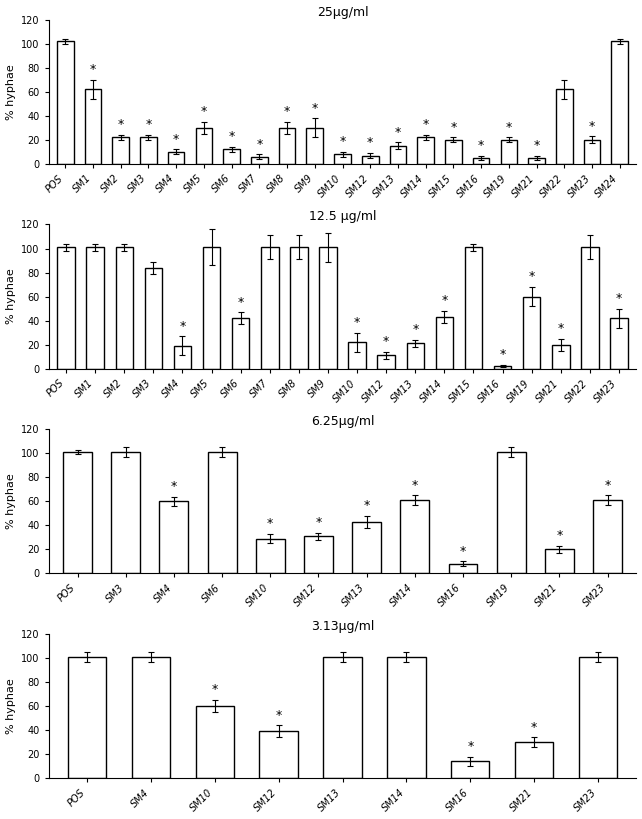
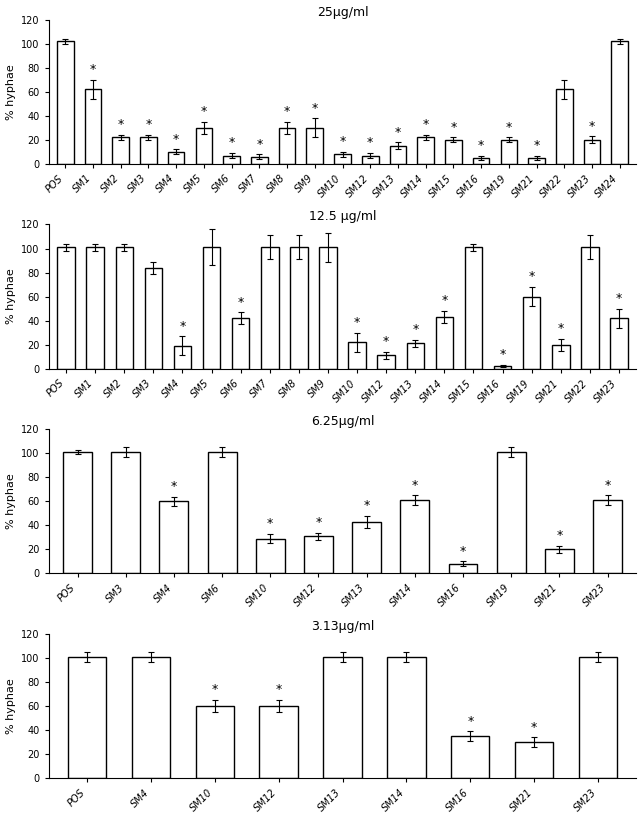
25μg/ml/SM6: 12 -> 7
3.13μg/ml/SM12: 39 -> 60
3.13μg/ml/SM16: 14 -> 35
